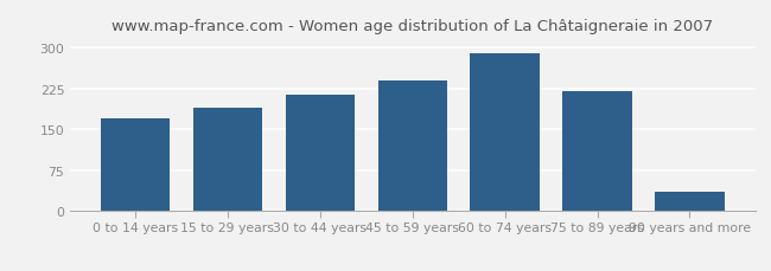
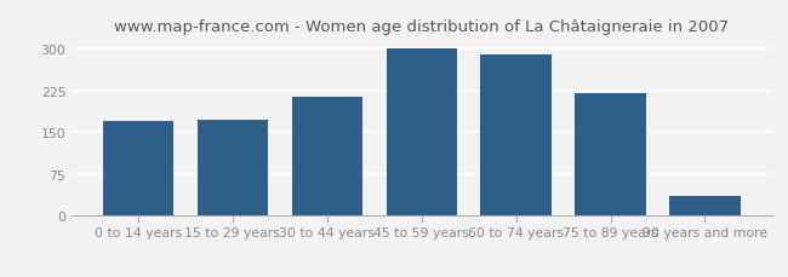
15 to 29 years: 190 -> 172
45 to 59 years: 240 -> 300
